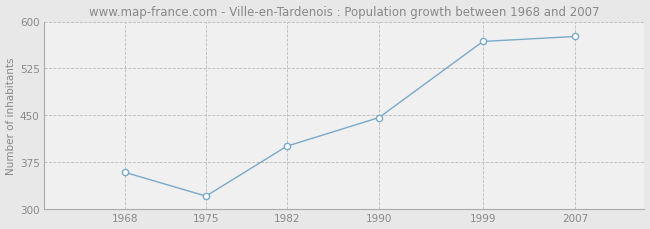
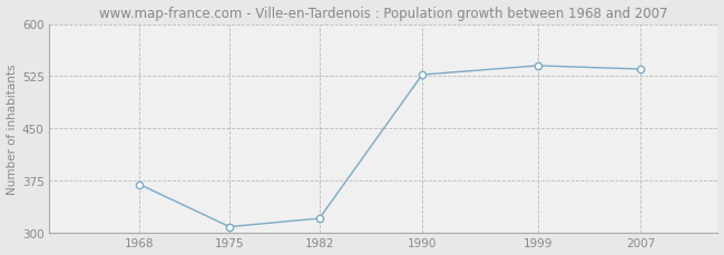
1968: 358 -> 369
1975: 320 -> 308
1982: 400 -> 320
1990: 446 -> 527
1999: 568 -> 540
2007: 576 -> 535
